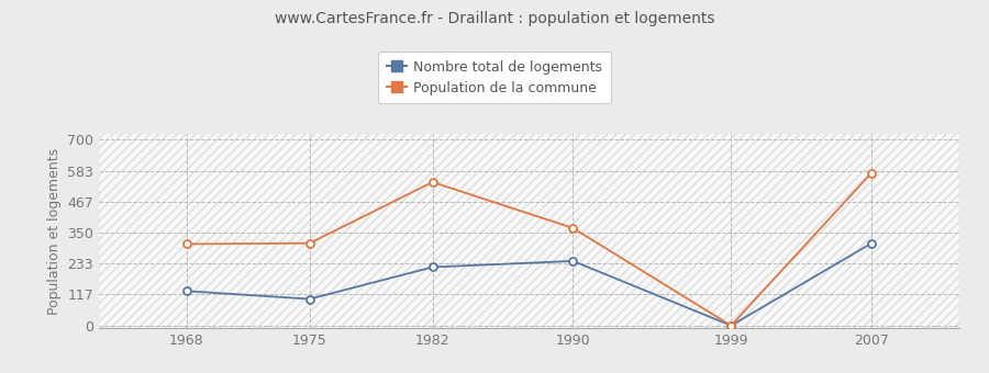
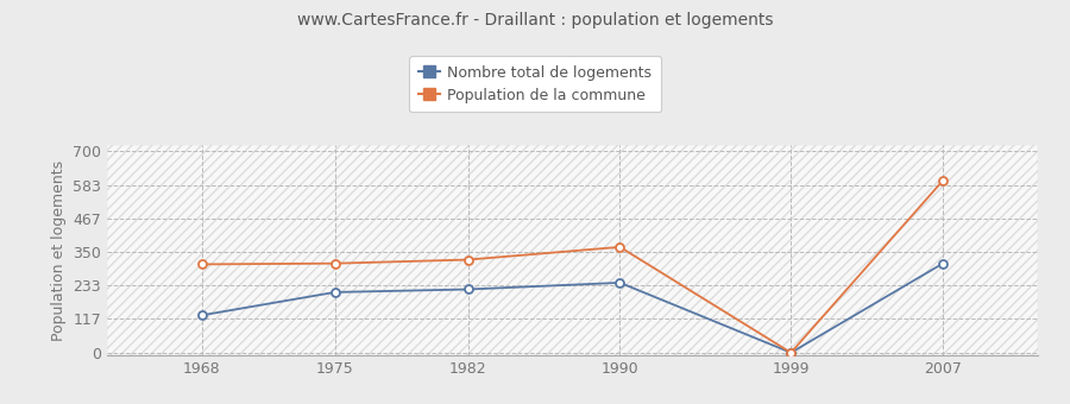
Nombre total de logements/1975: 100 -> 210
Population de la commune/1982: 540 -> 323
Population de la commune/2007: 575 -> 598
